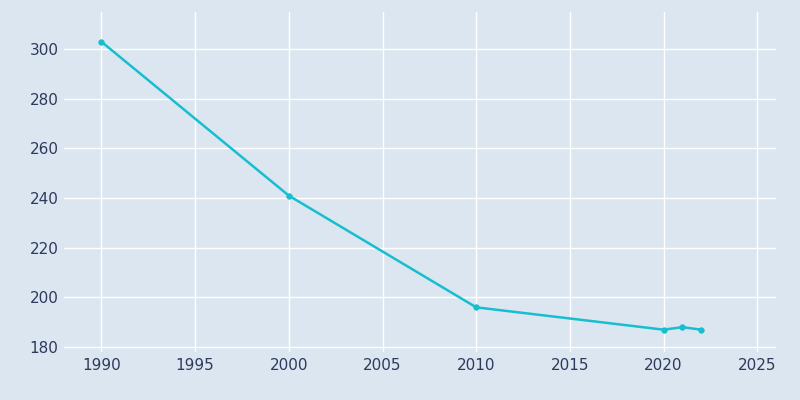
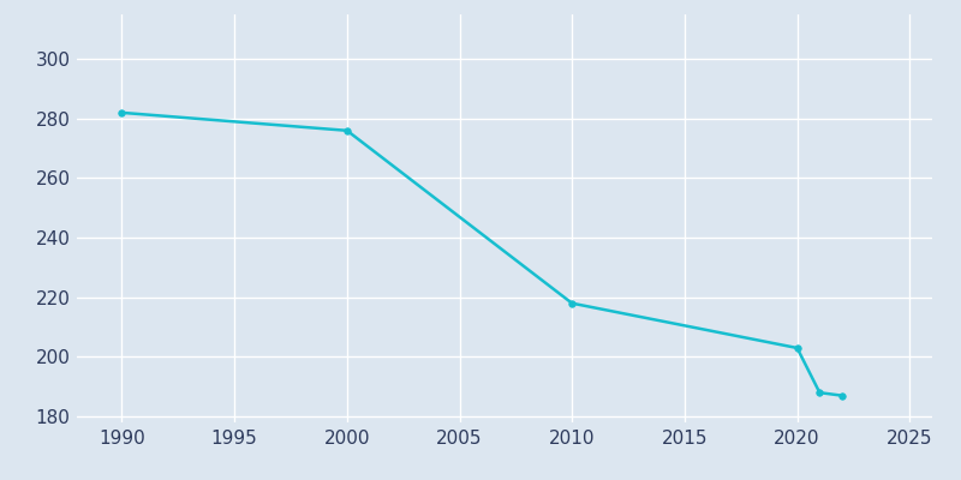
1990: 303 -> 282
2000: 241 -> 276
2010: 196 -> 218
2020: 187 -> 203
